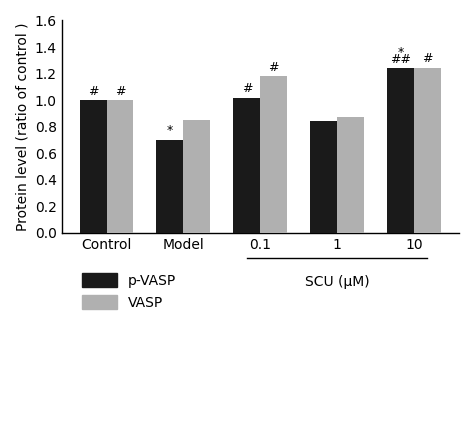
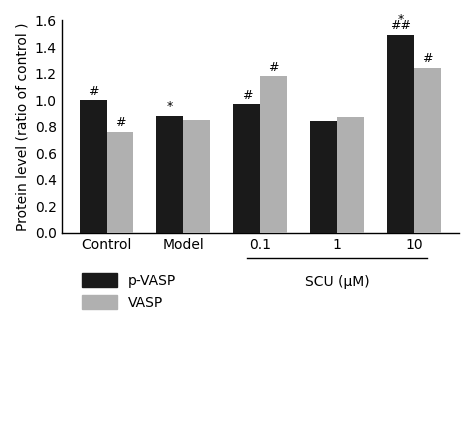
VASP/Control: 1.00 -> 0.76
p-VASP/Model: 0.70 -> 0.88
p-VASP/0.1: 1.02 -> 0.97
p-VASP/10: 1.24 -> 1.49
